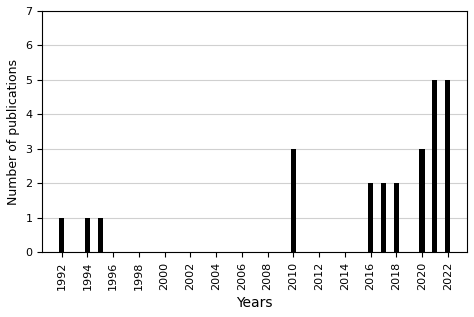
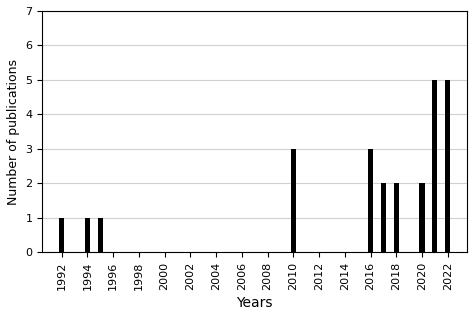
2016: 2 -> 3
2020: 3 -> 2
